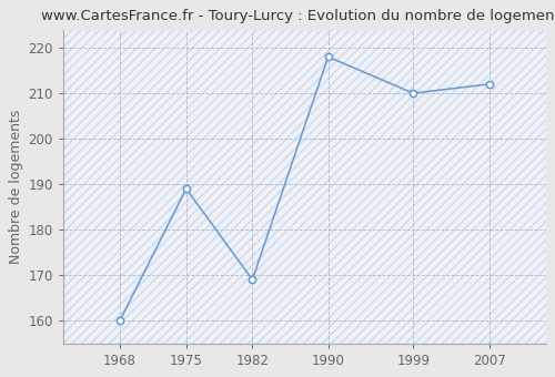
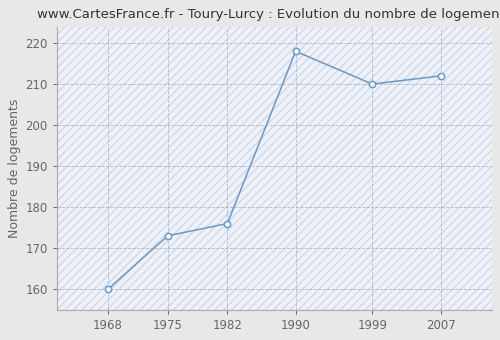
1975: 189 -> 173
1982: 169 -> 176
